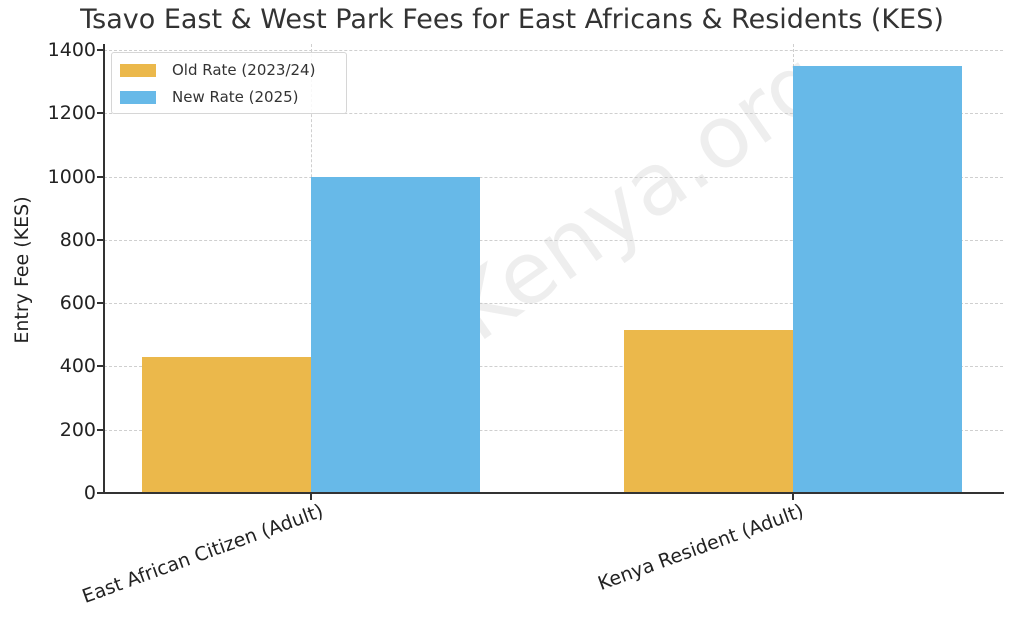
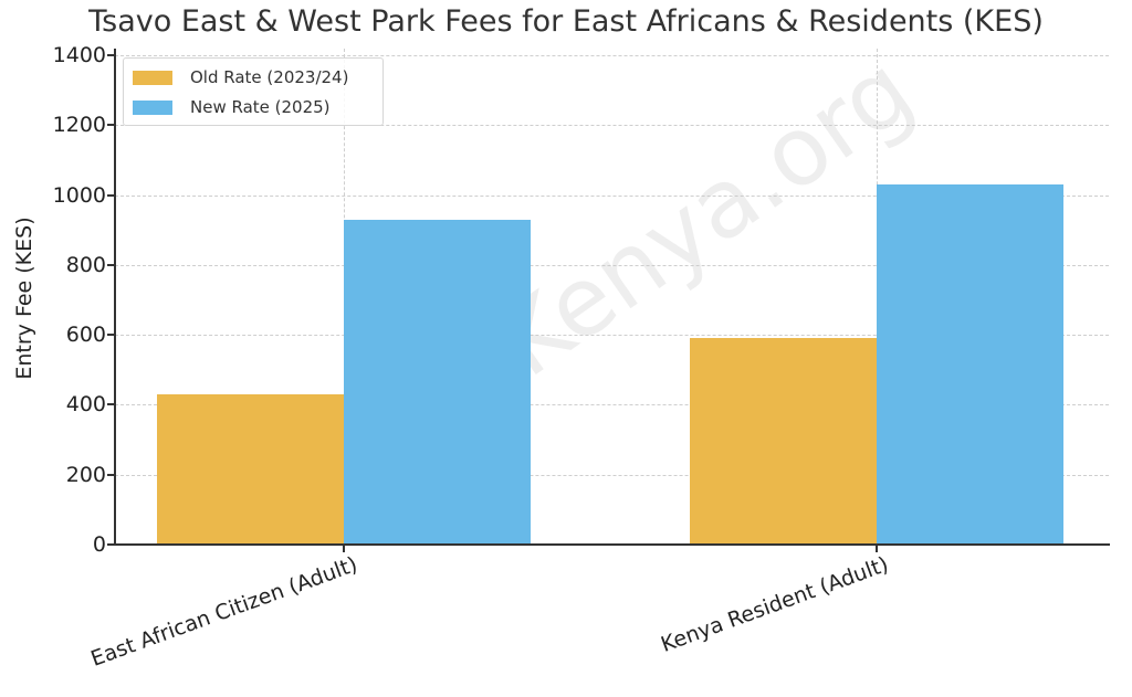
New Rate (2025)/East African Citizen (Adult): 1000 -> 930
Old Rate (2023/24)/Kenya Resident (Adult): 520 -> 590
New Rate (2025)/Kenya Resident (Adult): 1350 -> 1030
